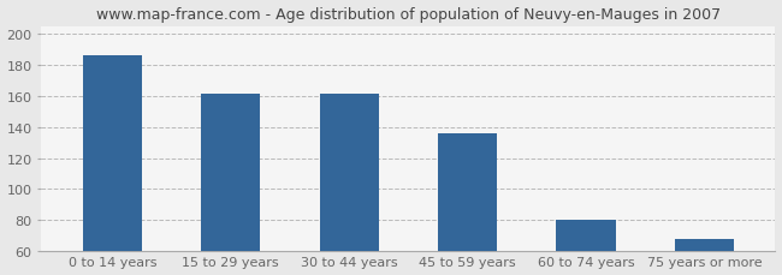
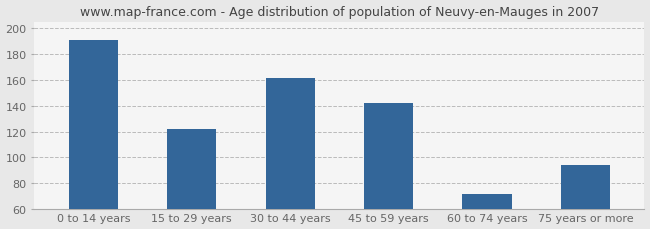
0 to 14 years: 186 -> 191
15 to 29 years: 161 -> 122
45 to 59 years: 136 -> 142
60 to 74 years: 80 -> 72
75 years or more: 68 -> 94
